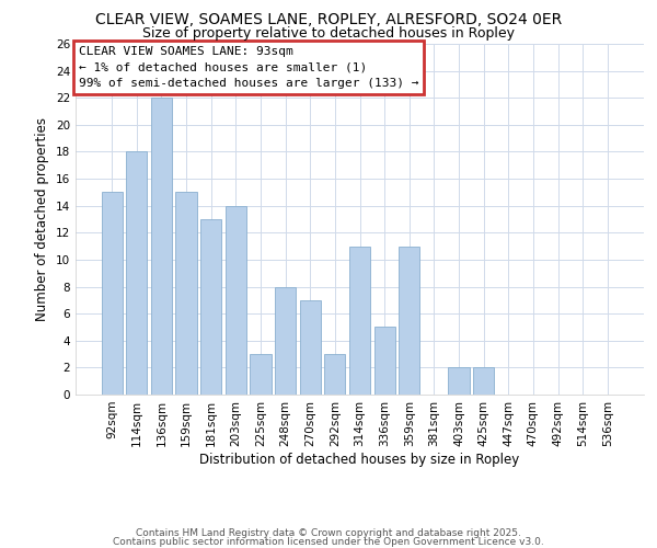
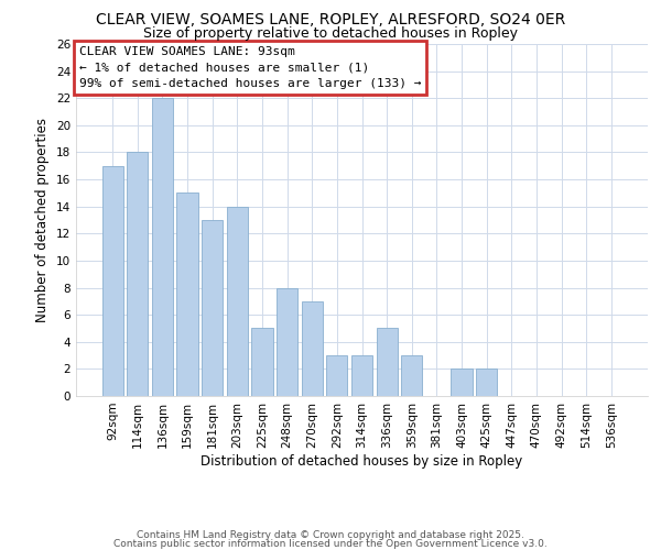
92sqm: 15 -> 17
225sqm: 3 -> 5
314sqm: 11 -> 3
359sqm: 11 -> 3
